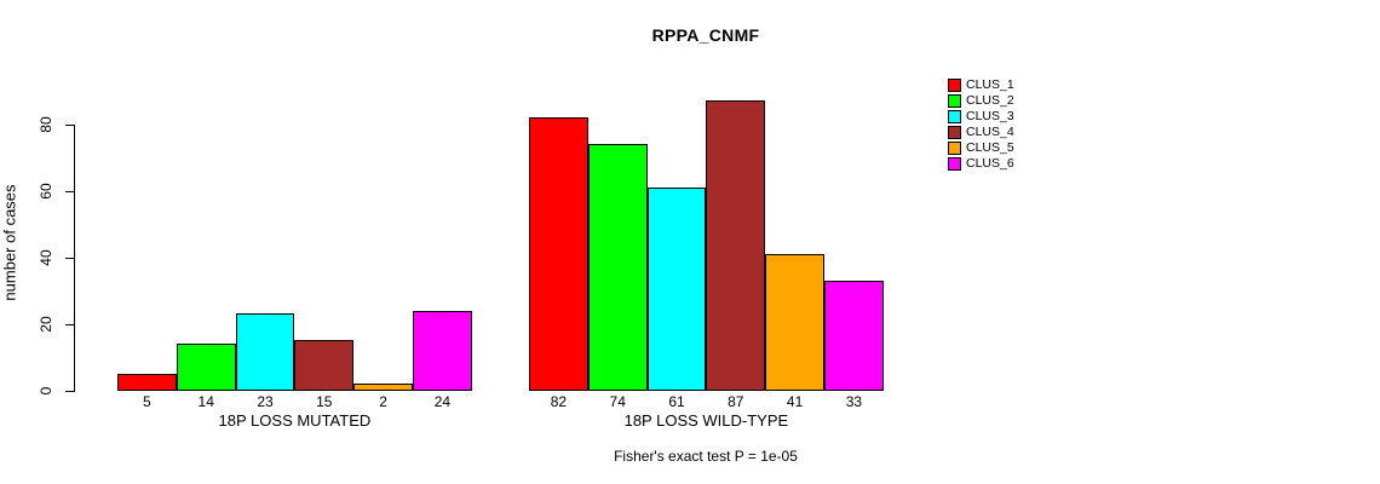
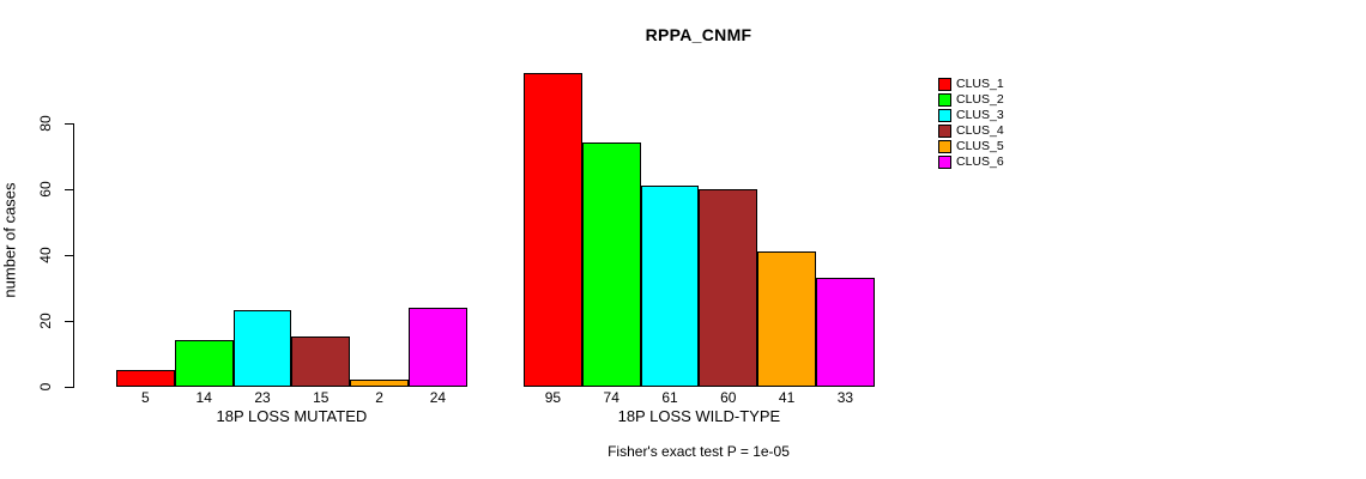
CLUS_1/18P LOSS WILD-TYPE: 82 -> 95
CLUS_4/18P LOSS WILD-TYPE: 87 -> 60
